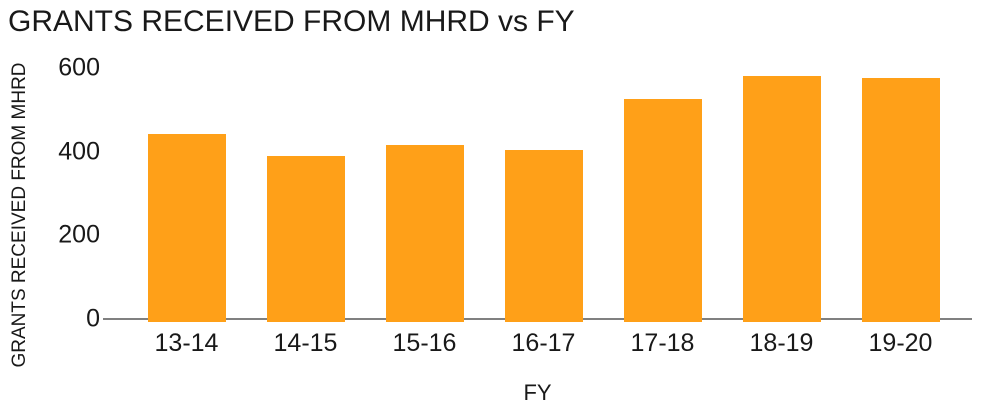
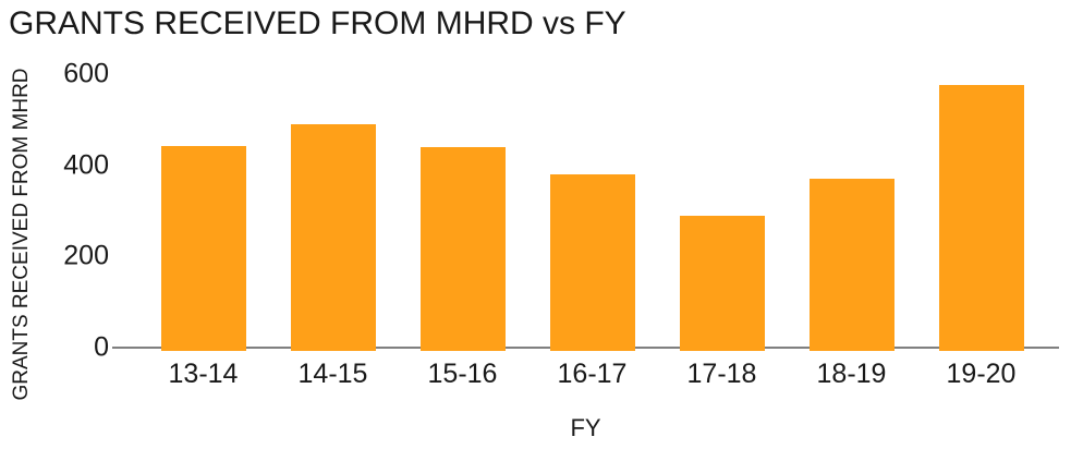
14-15: 390 -> 490
15-16: 420 -> 440
16-17: 400 -> 380
17-18: 530 -> 290
18-19: 580 -> 370
